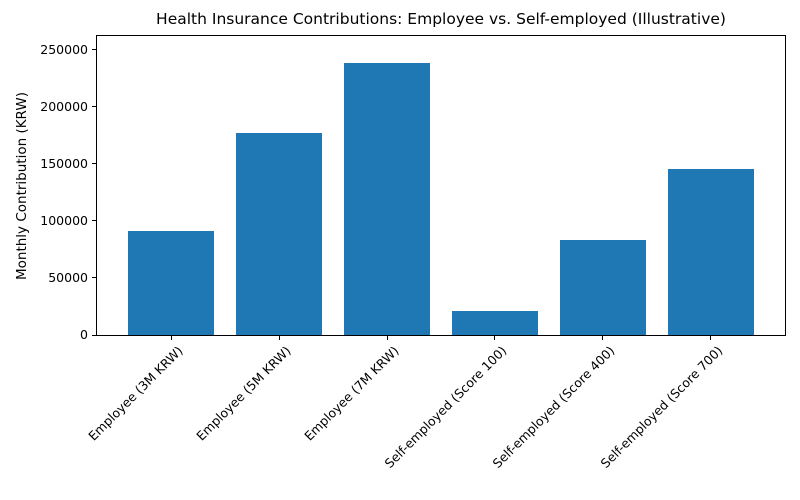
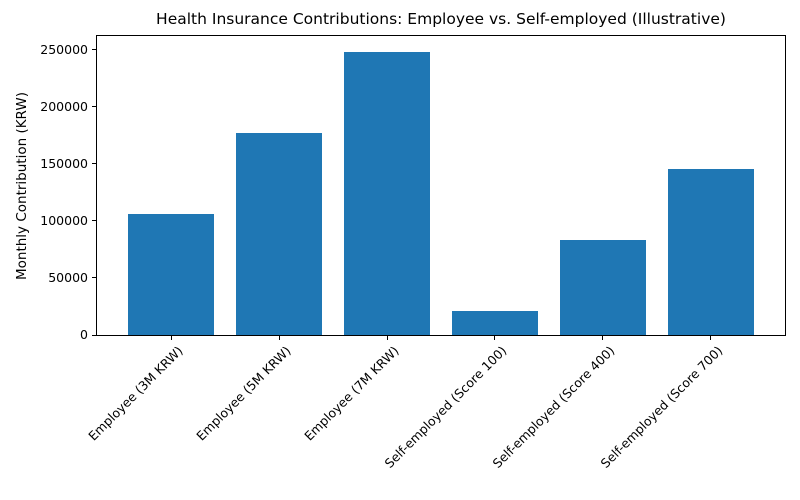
Employee (3M KRW): 91000 -> 106000
Employee (7M KRW): 239000 -> 248000
